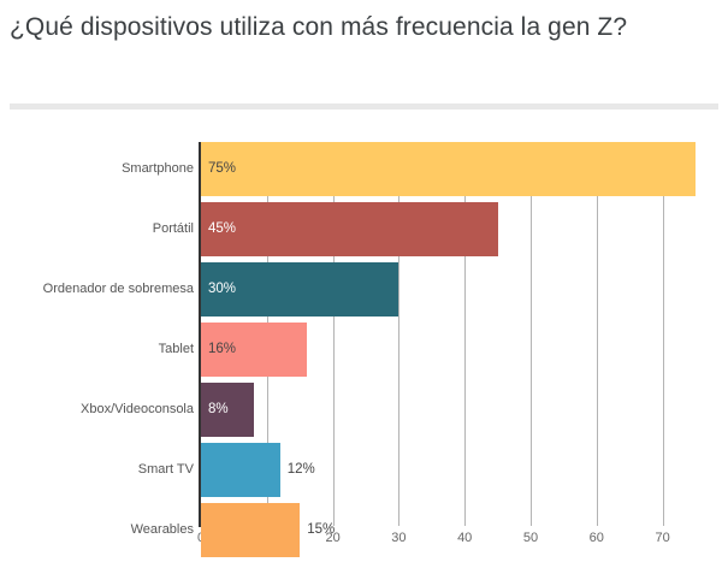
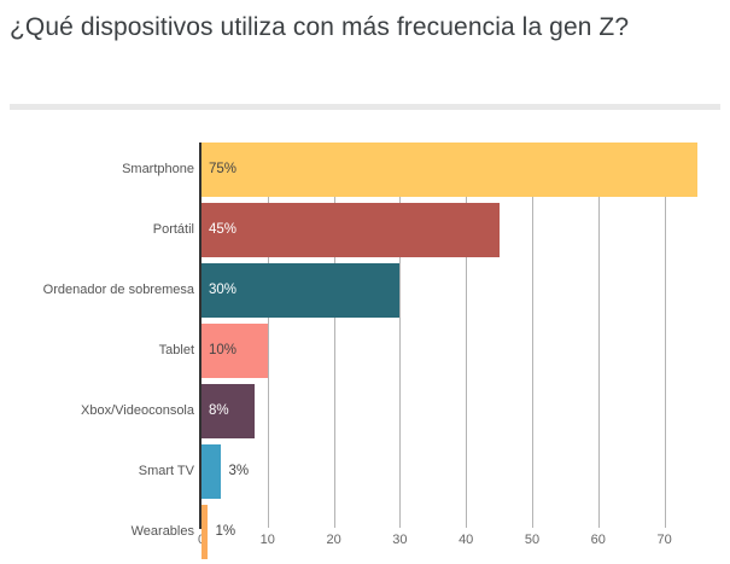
Tablet: 16% -> 10%
Smart TV: 12% -> 3%
Wearables: 15% -> 1%
